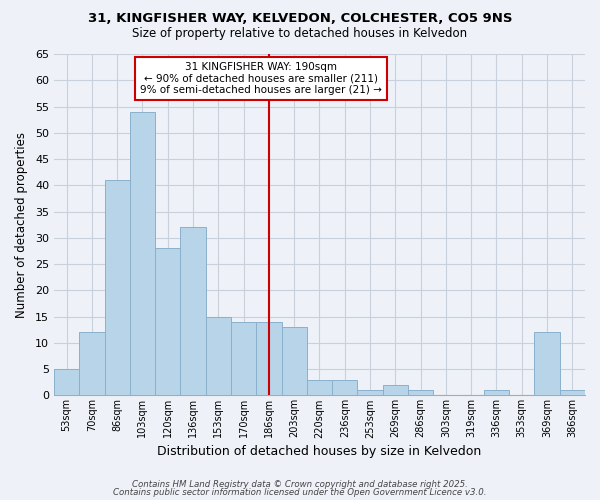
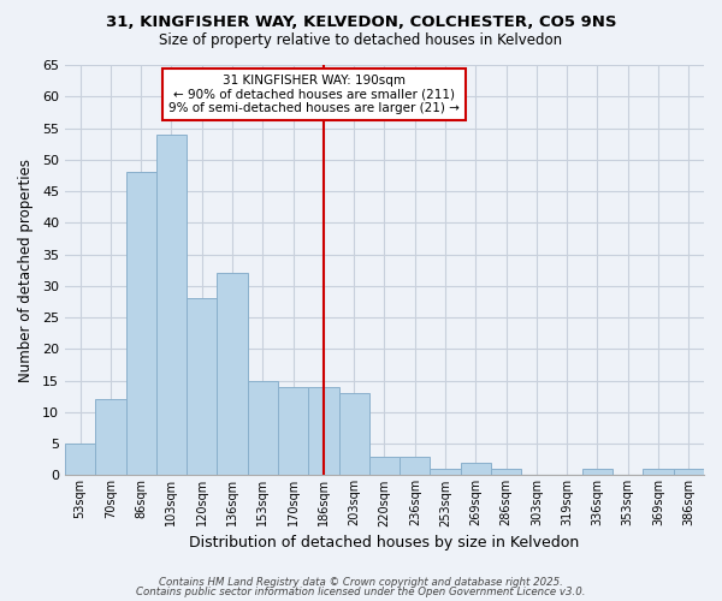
86sqm: 41 -> 48
369sqm: 12 -> 1
